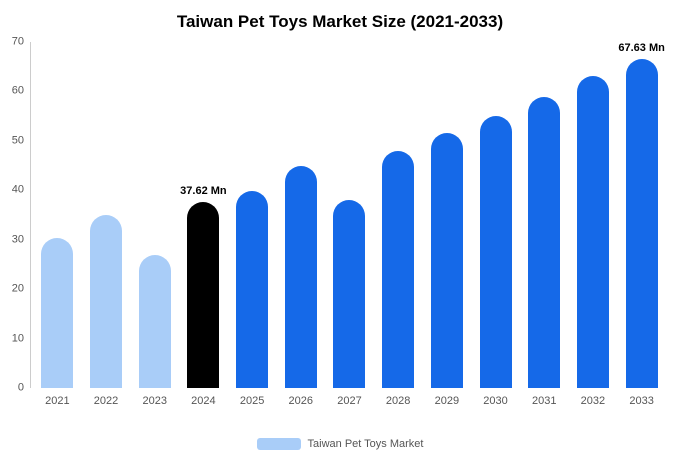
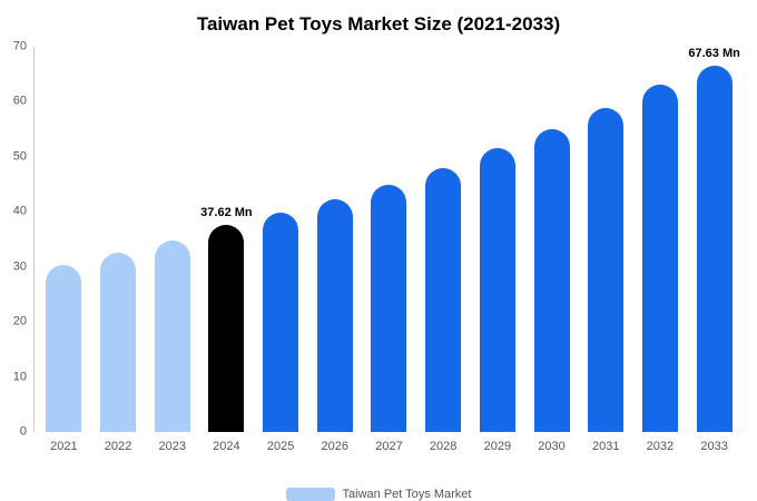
2022: 35 -> 33
2023: 27 -> 35
2026: 45 -> 42
2027: 38 -> 45
